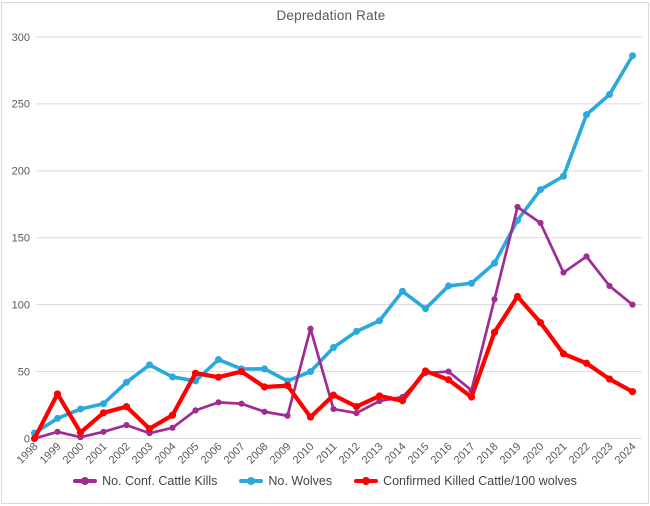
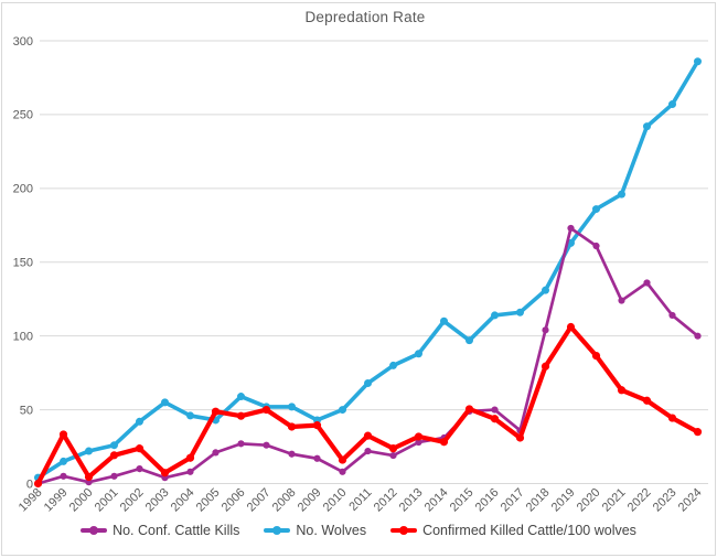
No. Conf. Cattle Kills/2010: 82 -> 8
